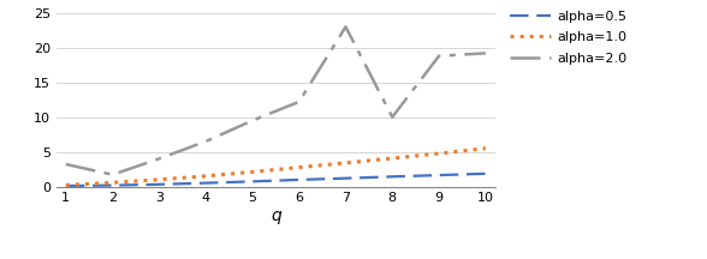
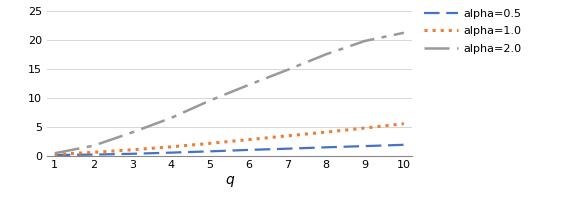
alpha=2.0/1: 3.2 -> 0.4
alpha=2.0/7: 23.0 -> 14.8
alpha=2.0/8: 10.0 -> 17.5
alpha=2.0/9: 18.8 -> 19.8
alpha=2.0/10: 19.2 -> 21.2
